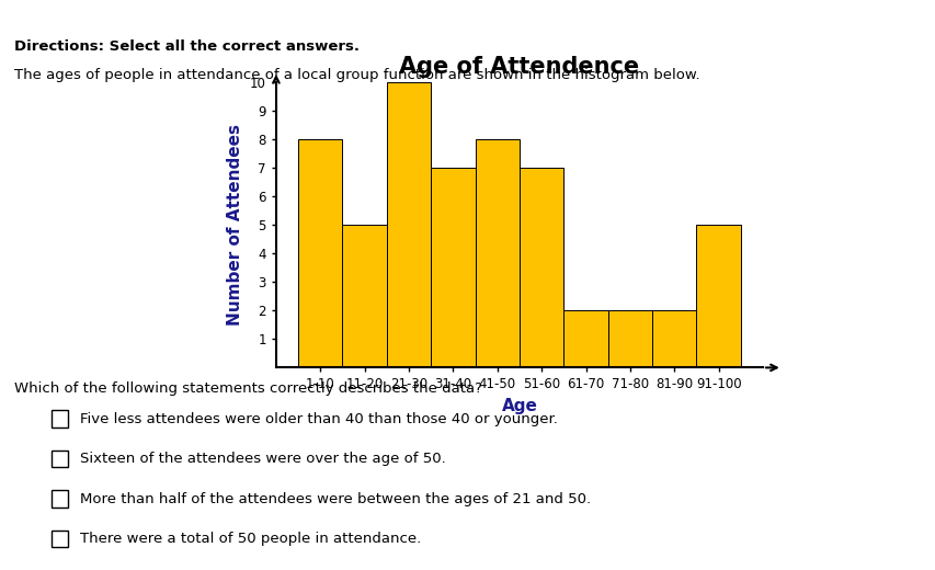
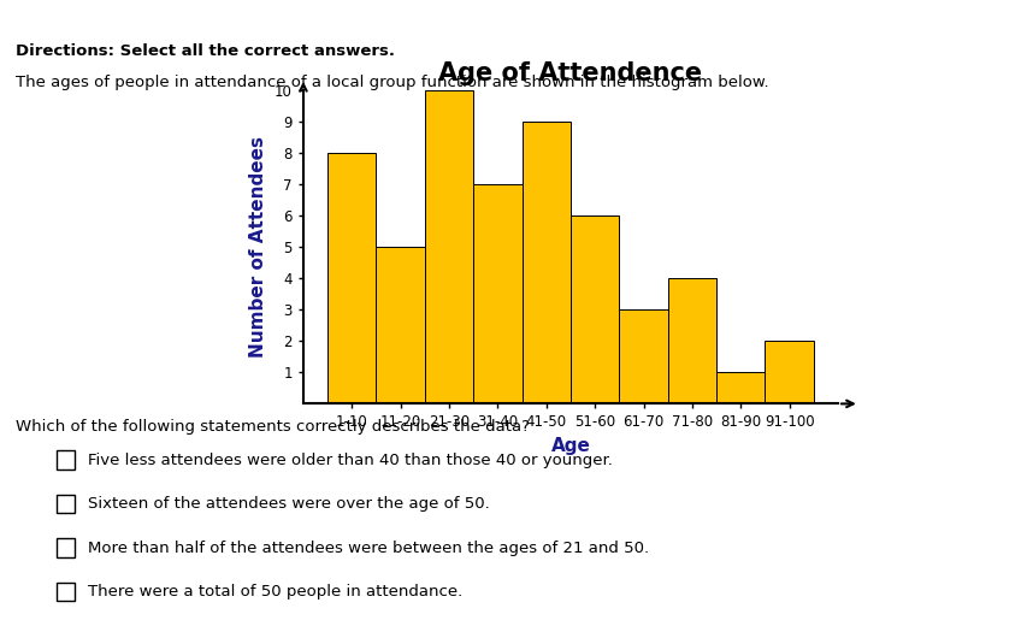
41-50: 8 -> 9
51-60: 7 -> 6
61-70: 2 -> 3
71-80: 2 -> 4
81-90: 2 -> 1
91-100: 5 -> 2
